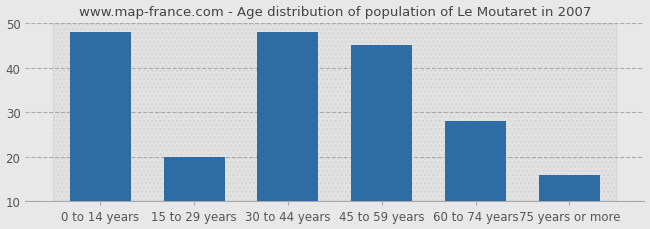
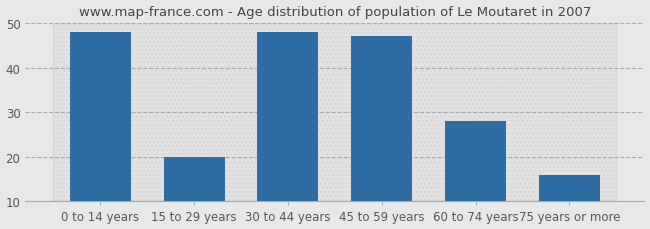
45 to 59 years: 45 -> 47
